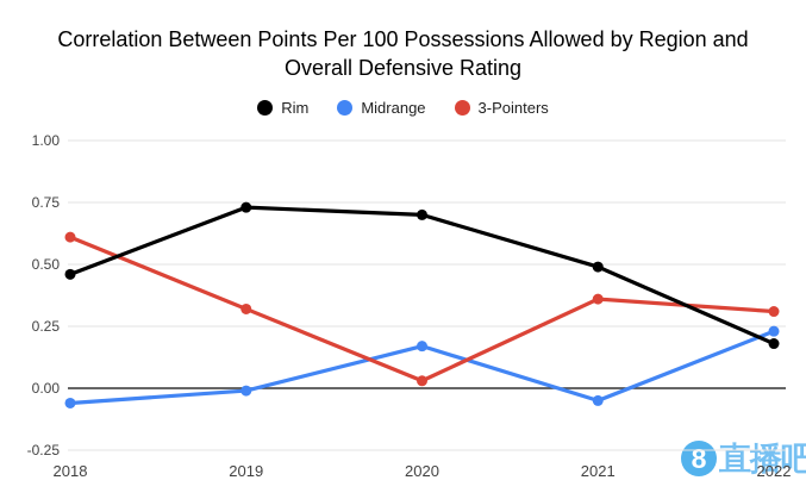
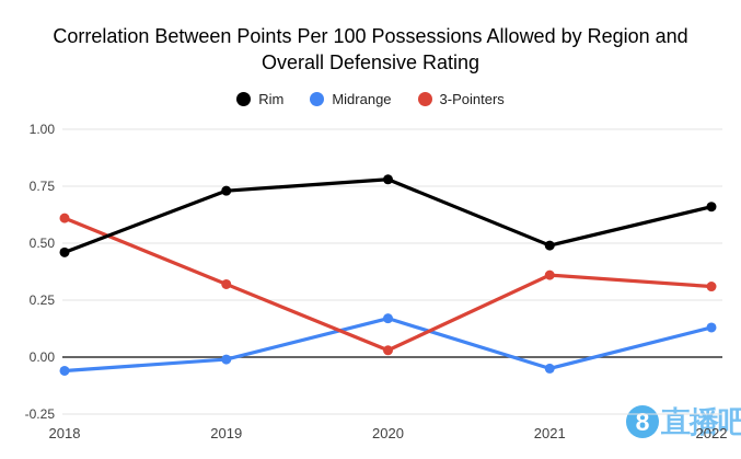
Rim/2020: 0.70 -> 0.78
Rim/2022: 0.18 -> 0.66
Midrange/2022: 0.23 -> 0.13
